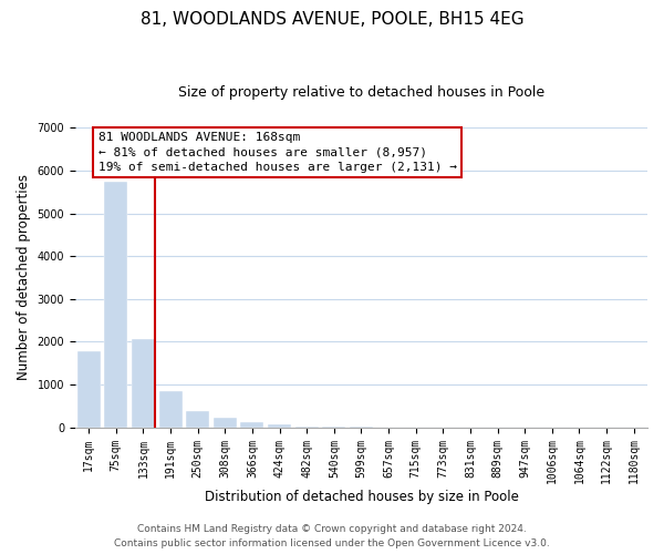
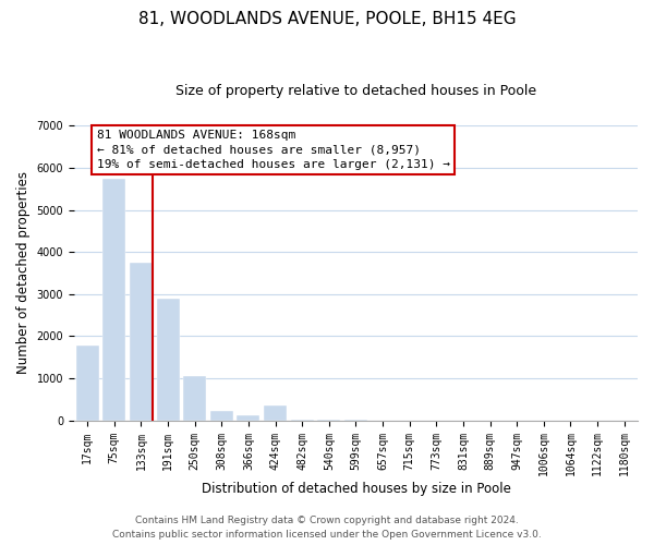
133sqm: 2060 -> 3750
191sqm: 840 -> 2900
250sqm: 380 -> 1050
424sqm: 60 -> 350
